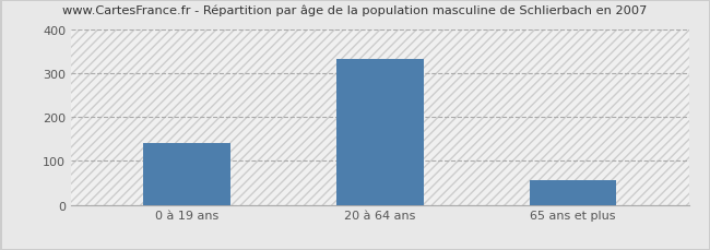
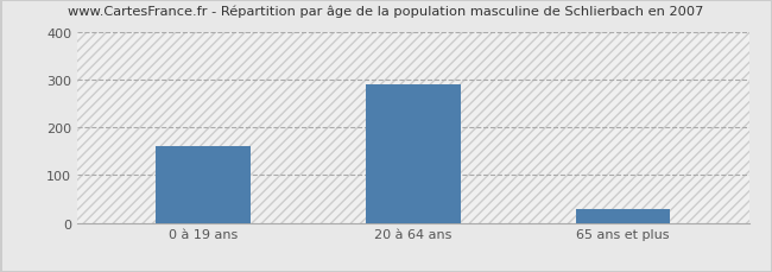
0 à 19 ans: 140 -> 160
20 à 64 ans: 333 -> 290
65 ans et plus: 57 -> 30
